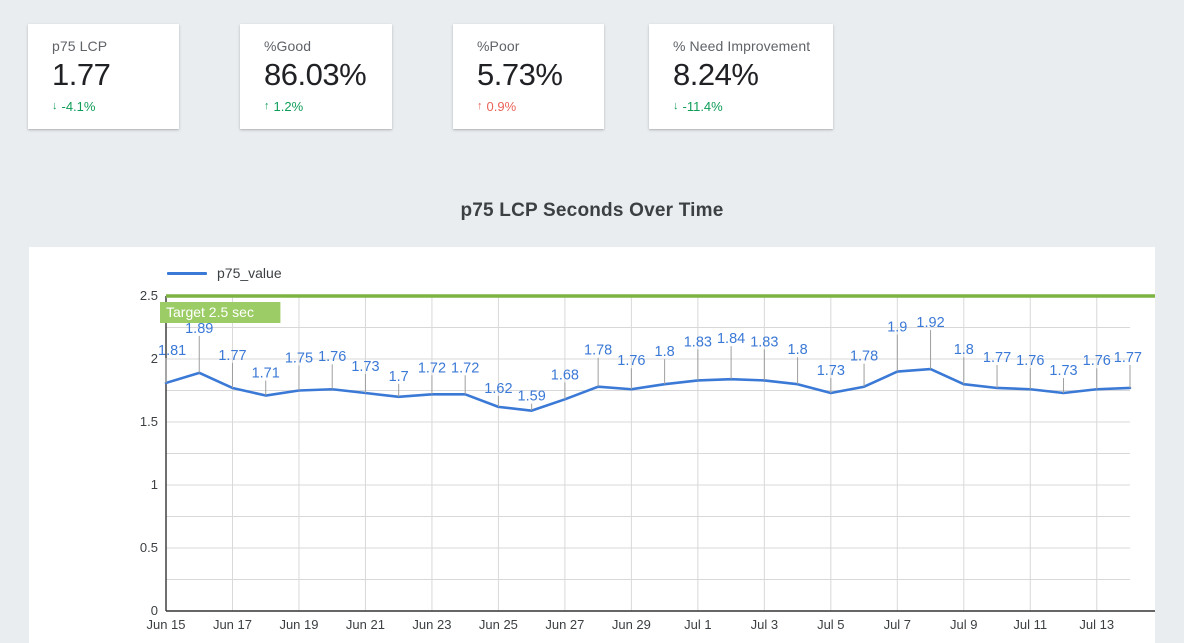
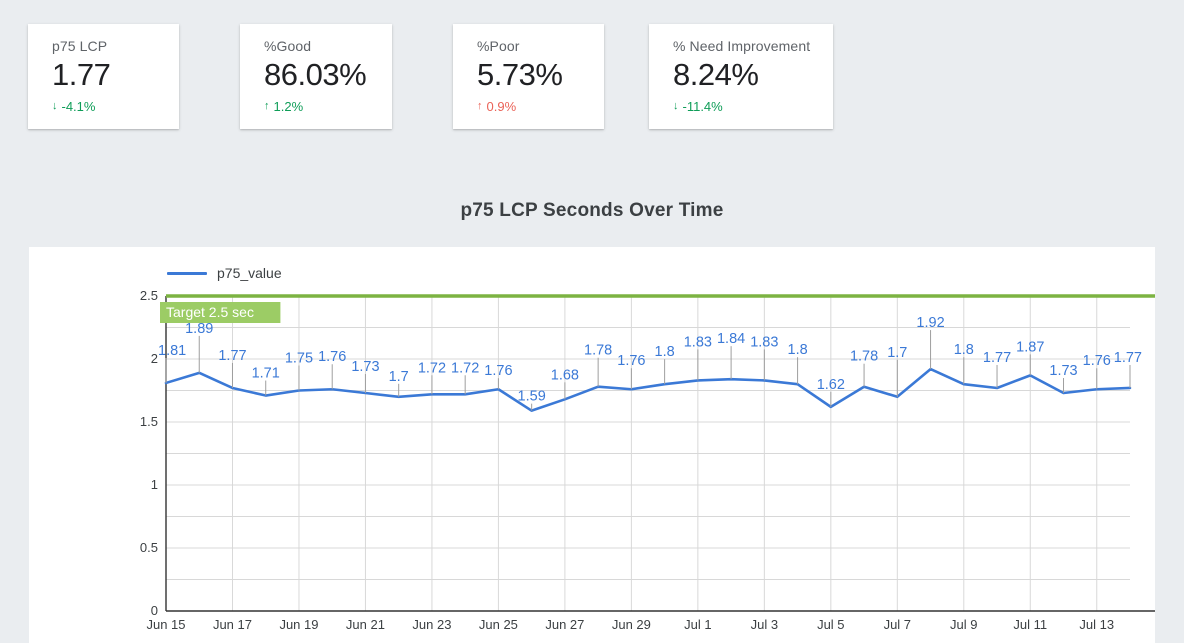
Jun 25: 1.62 -> 1.76
Jul 5: 1.73 -> 1.62
Jul 7: 1.9 -> 1.7
Jul 11: 1.76 -> 1.87
